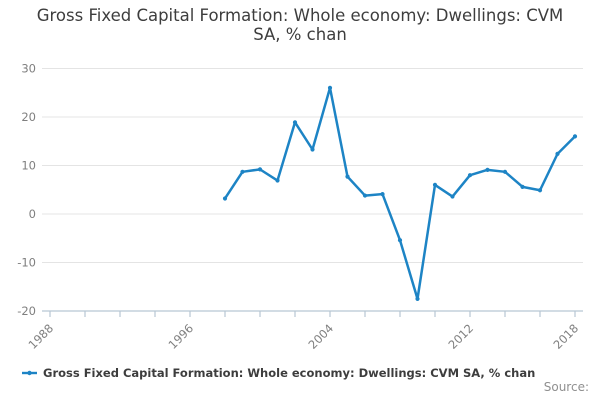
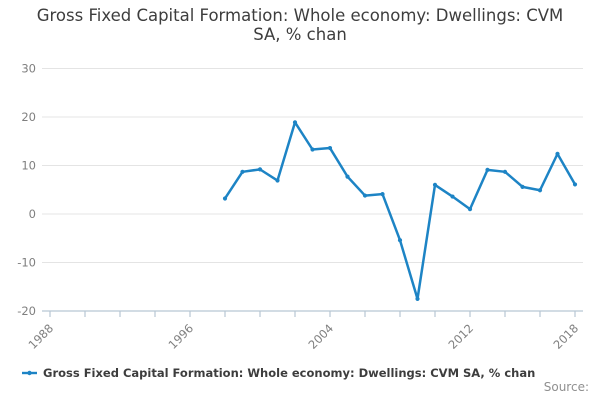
2004: 26 -> 14
2012: 8 -> 1
2018: 16 -> 6
